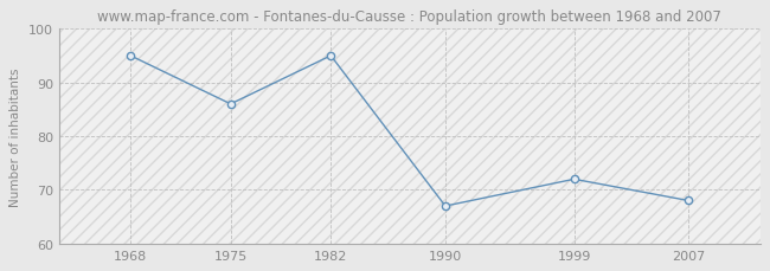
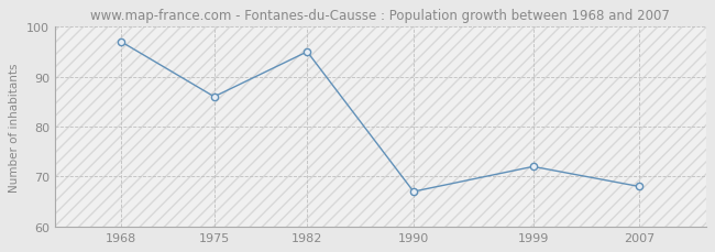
1968: 95 -> 97
